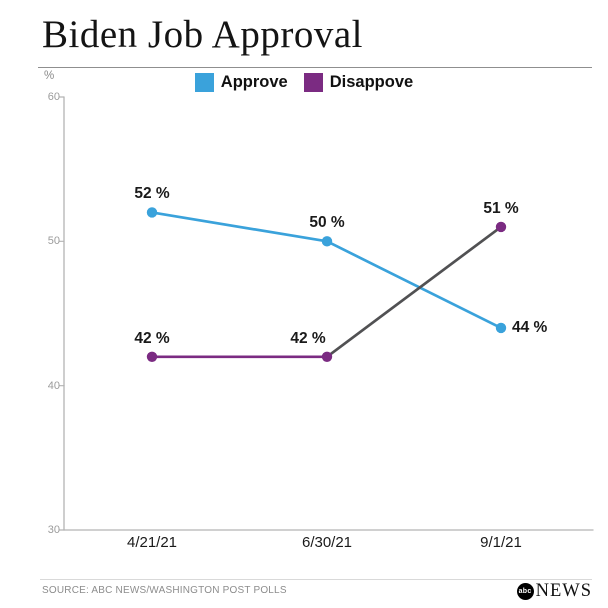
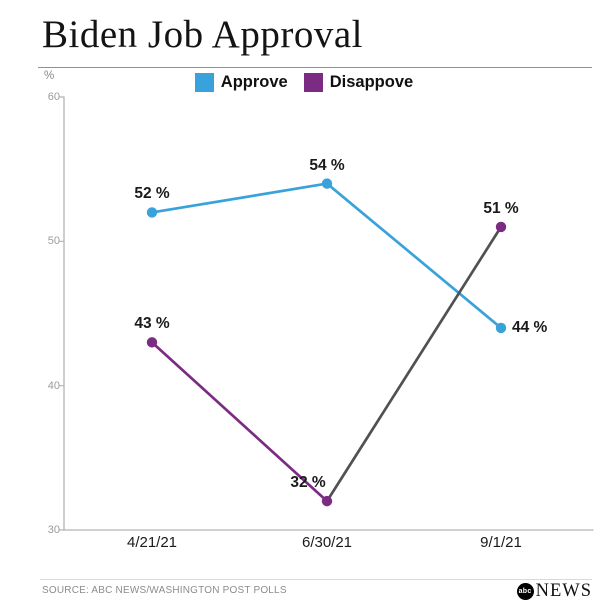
Disappove/4/21/21: 42 -> 43
Approve/6/30/21: 50 -> 54
Disappove/6/30/21: 42 -> 32
